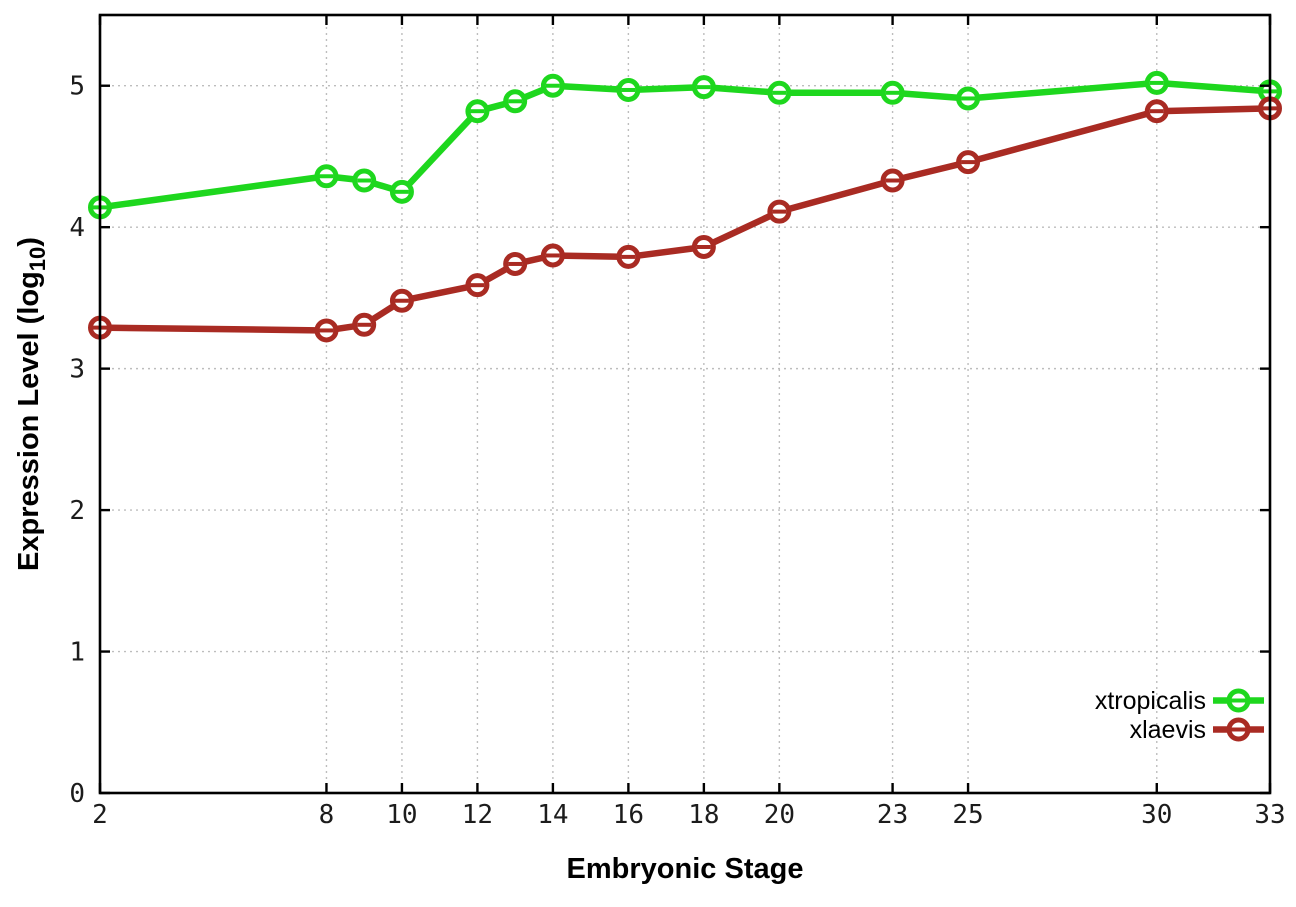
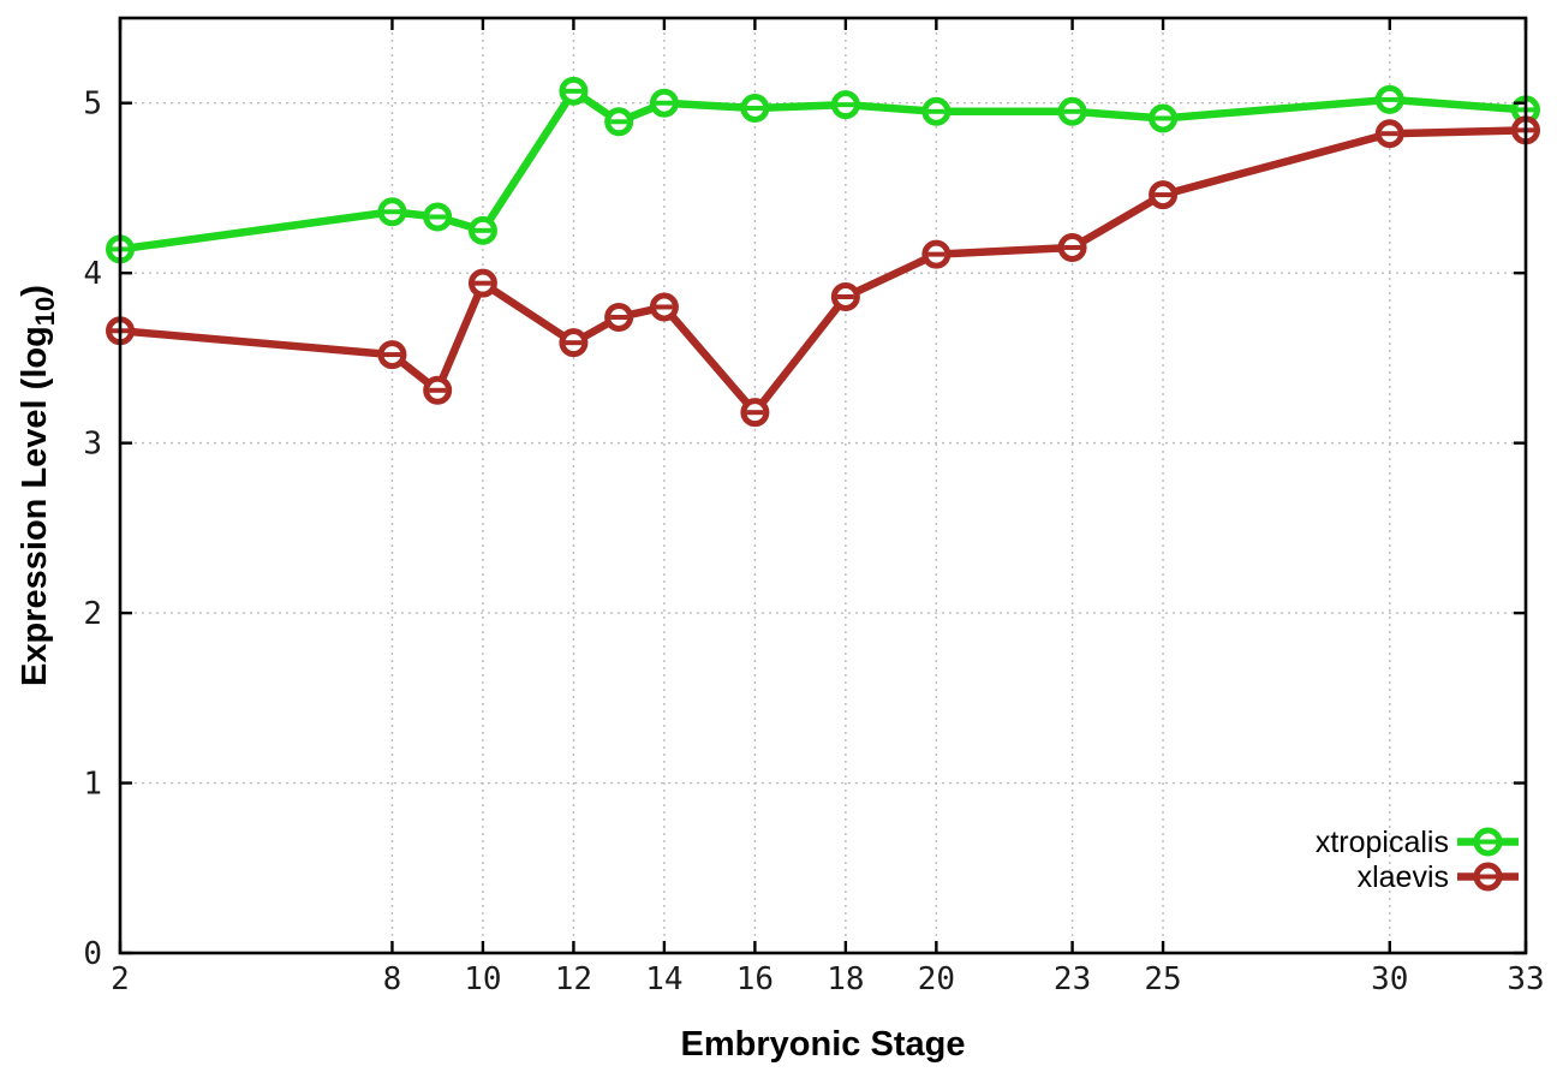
xlaevis/2: 3.29 -> 3.66
xlaevis/8: 3.27 -> 3.52
xlaevis/10: 3.48 -> 3.94
xtropicalis/12: 4.82 -> 5.07
xlaevis/16: 3.79 -> 3.18
xlaevis/23: 4.33 -> 4.15
